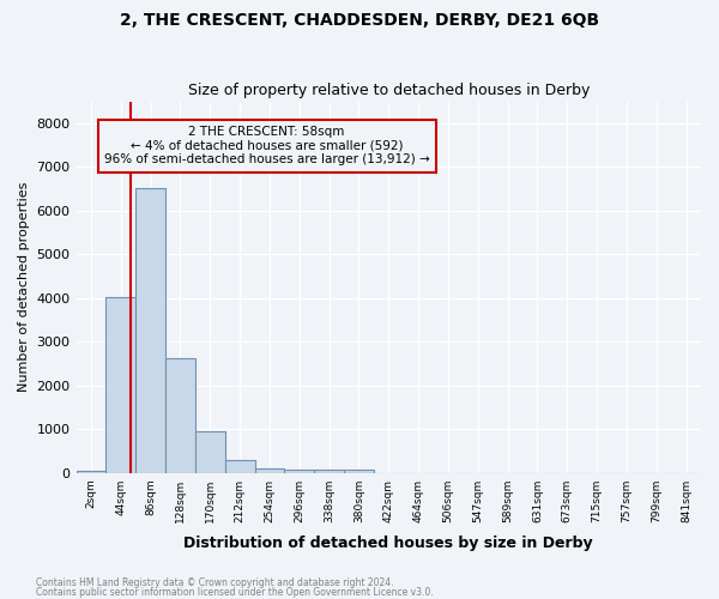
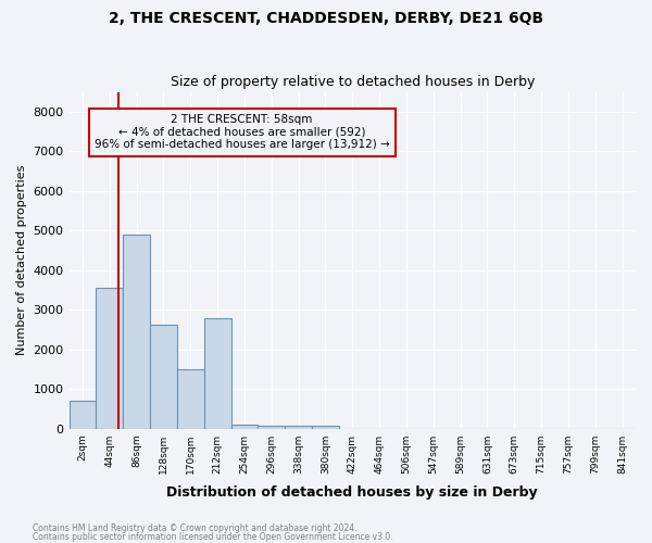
2sqm: 40 -> 700
44sqm: 4020 -> 3550
86sqm: 6520 -> 4900
170sqm: 950 -> 1500
212sqm: 280 -> 2800
